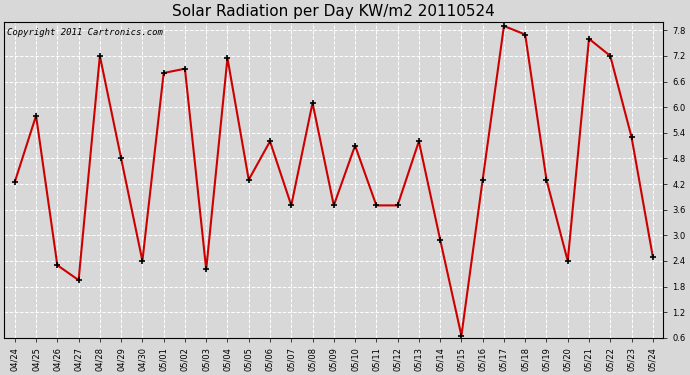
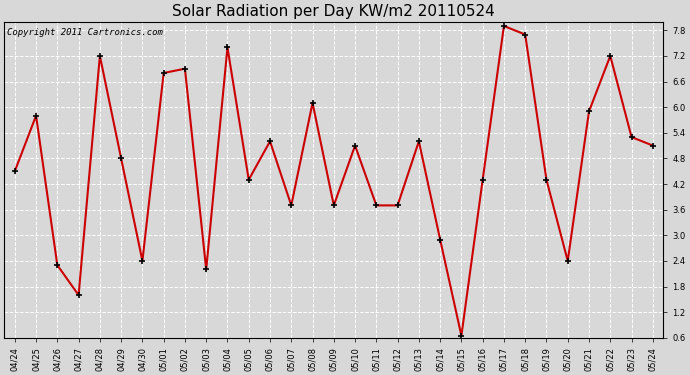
04/24: 4.25 -> 4.50
04/27: 1.95 -> 1.60
05/04: 7.15 -> 7.40
05/21: 7.60 -> 5.90
05/24: 2.50 -> 5.10
